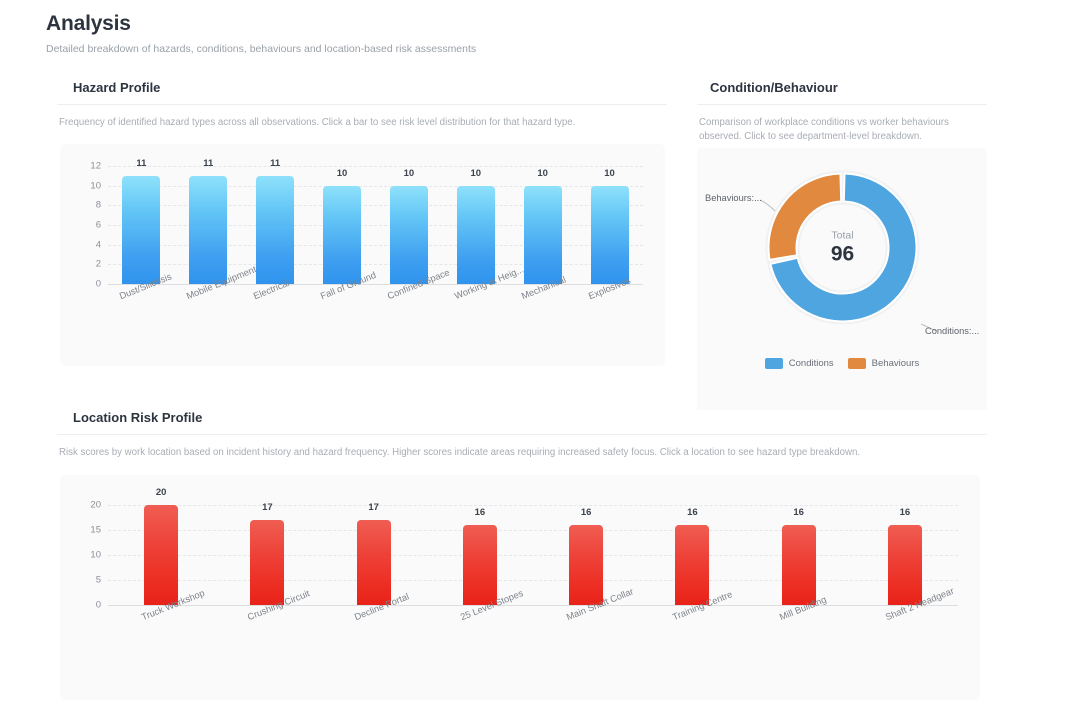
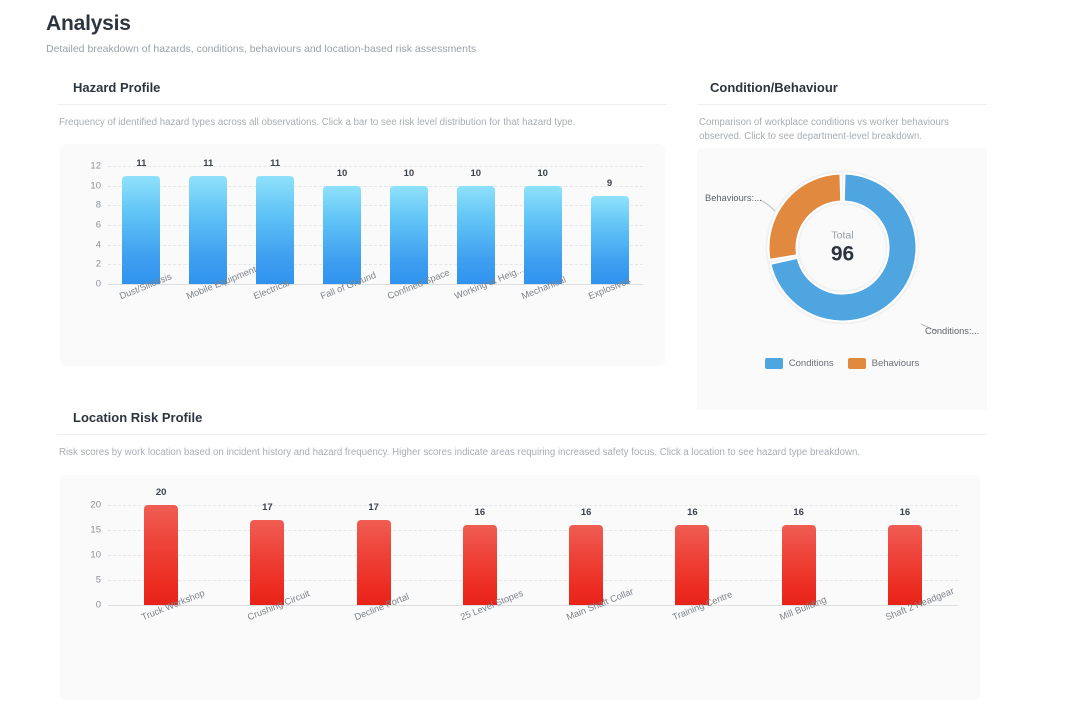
Hazard Profile/Explosives: 10 -> 9
